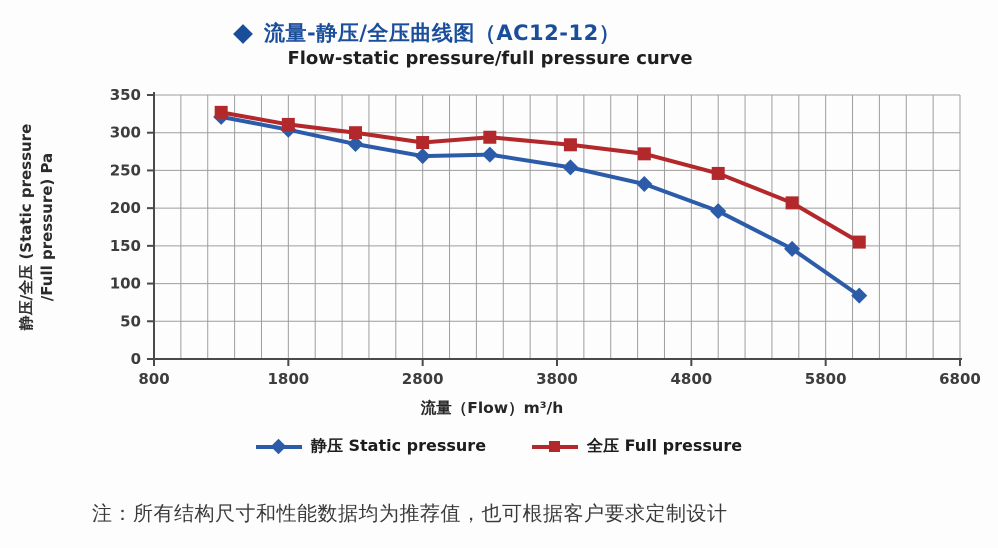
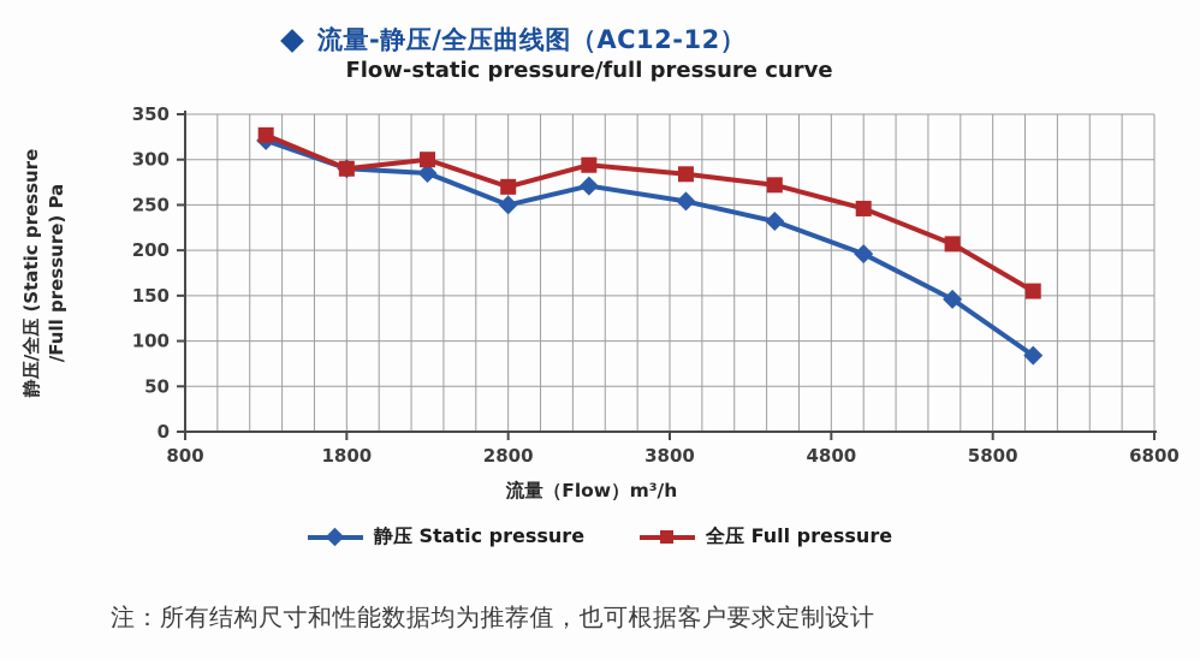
静压 Static pressure/1800: 300 -> 290
全压 Full pressure/1800: 310 -> 290
静压 Static pressure/2800: 270 -> 250
全压 Full pressure/2800: 290 -> 270
